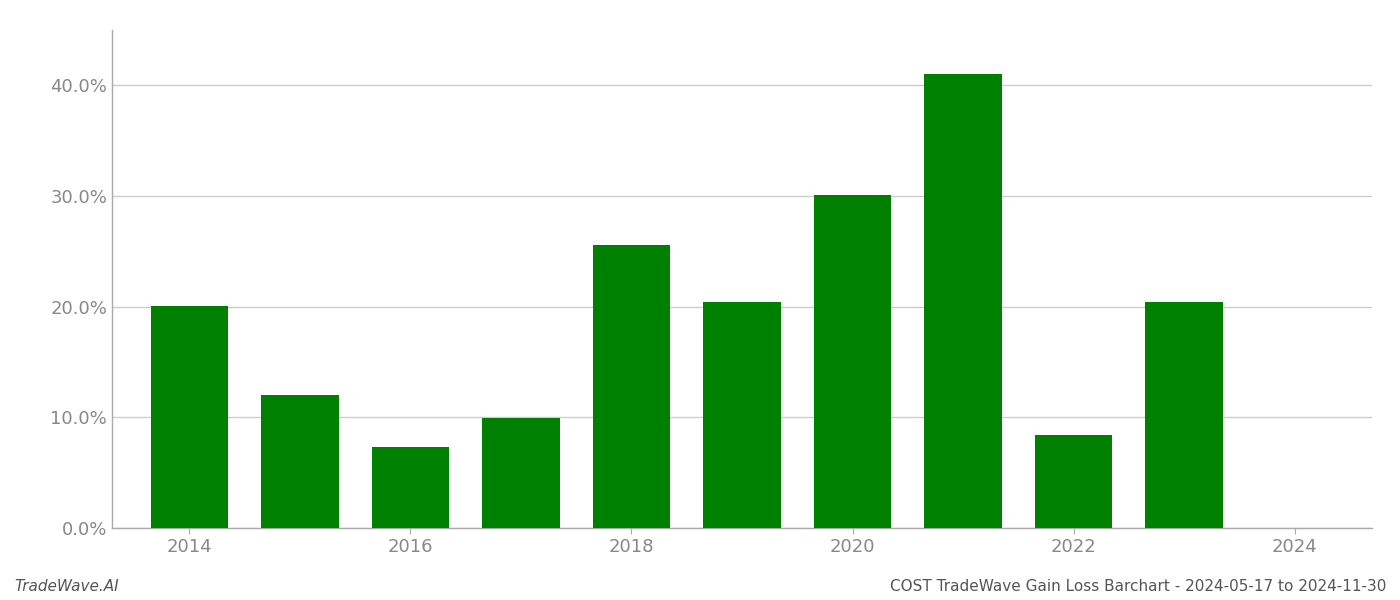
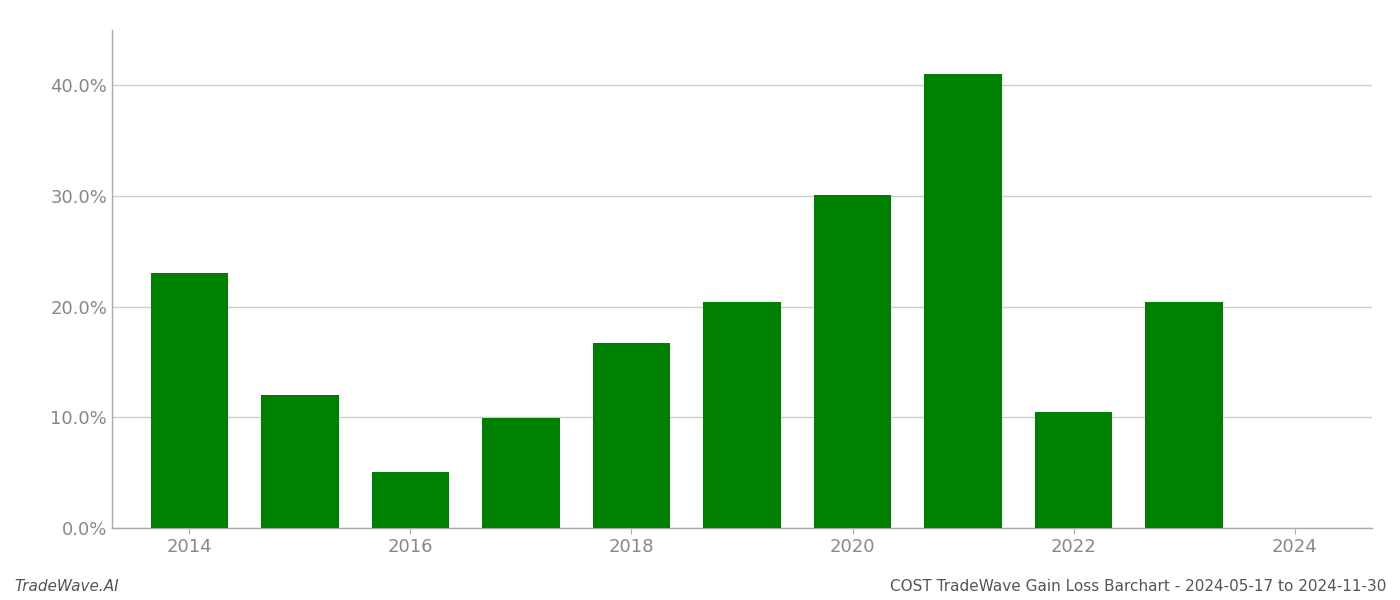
2014: 20.1% -> 23.0%
2016: 7.3% -> 5.1%
2018: 25.6% -> 16.7%
2022: 8.4% -> 10.5%
